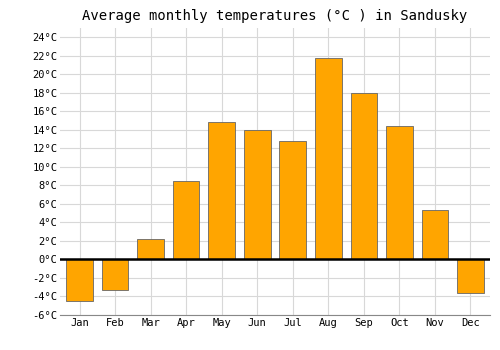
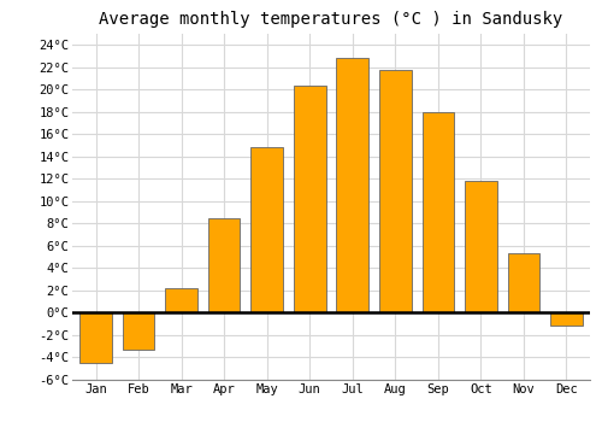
Jun: 14.0°C -> 20.4°C
Jul: 12.8°C -> 22.8°C
Oct: 14.4°C -> 11.8°C
Dec: -3.6°C -> -1.1°C
